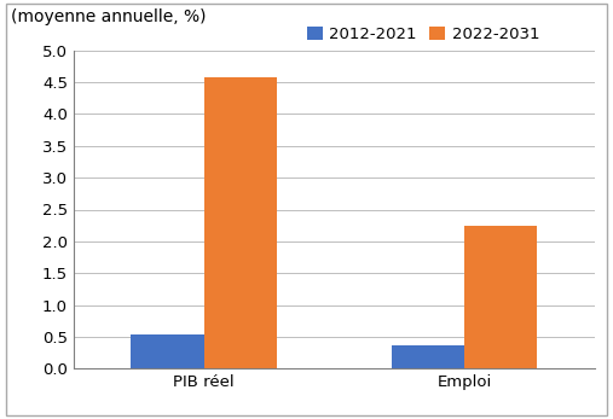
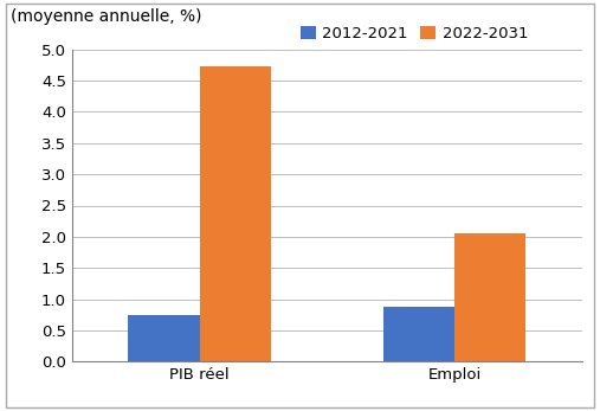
2012-2021/PIB réel: 0.53 -> 0.74
2022-2031/PIB réel: 4.57 -> 4.72
2012-2021/Emploi: 0.37 -> 0.88
2022-2031/Emploi: 2.25 -> 2.06
